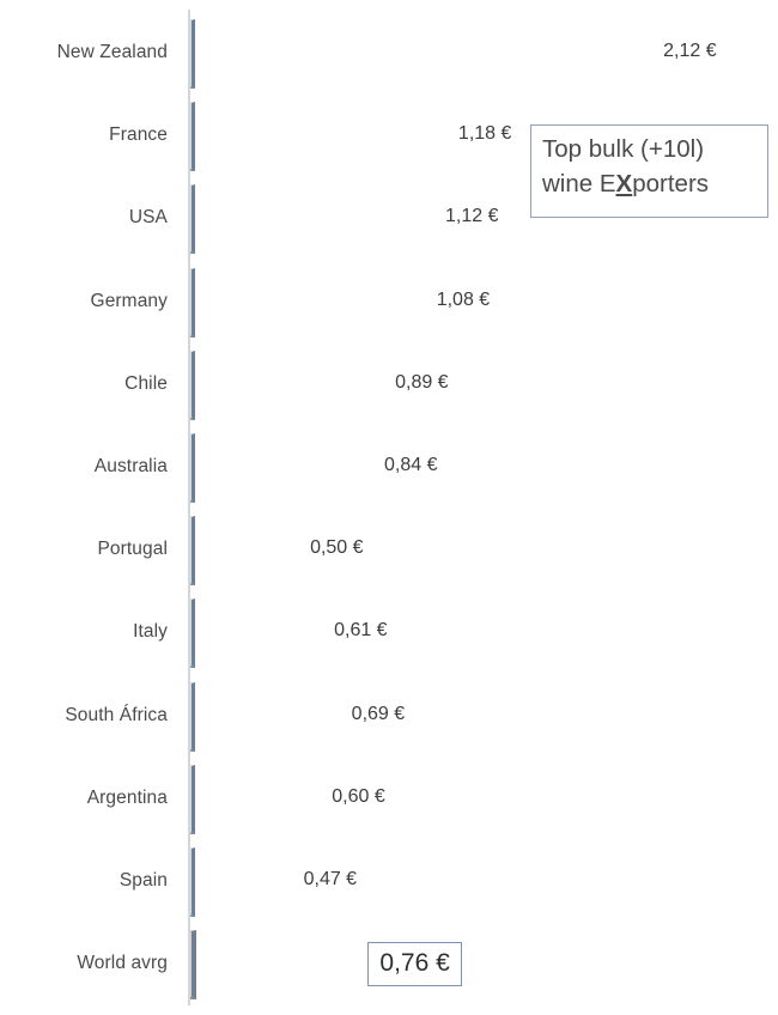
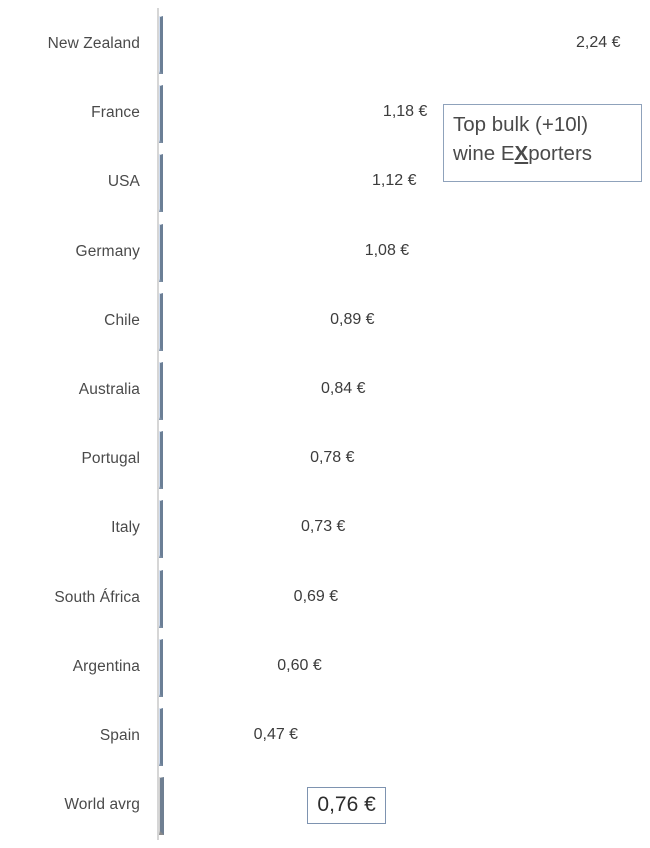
New Zealand: 2,12 -> 2,24
Portugal: 0,50 -> 0,78
Italy: 0,61 -> 0,73
